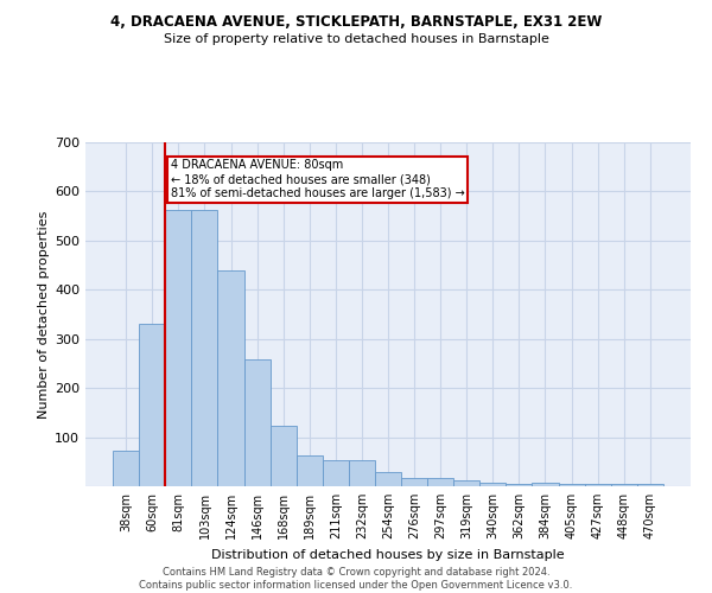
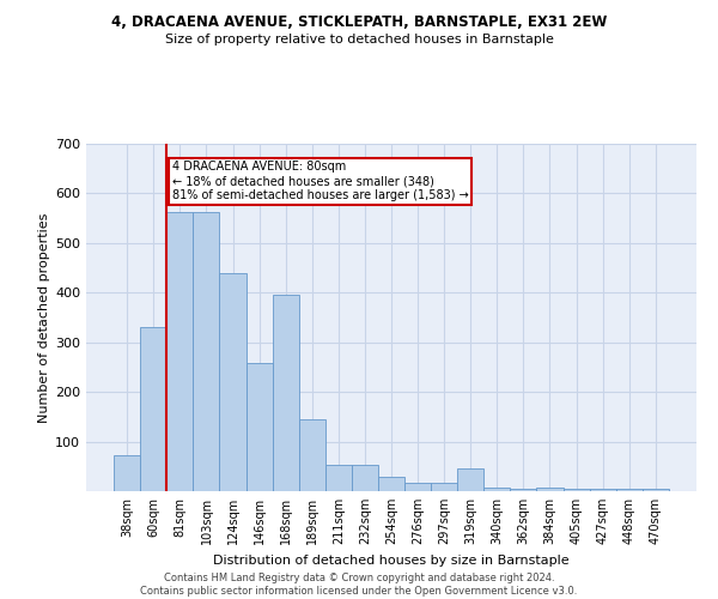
168sqm: 122 -> 395
189sqm: 63 -> 145
319sqm: 12 -> 45
